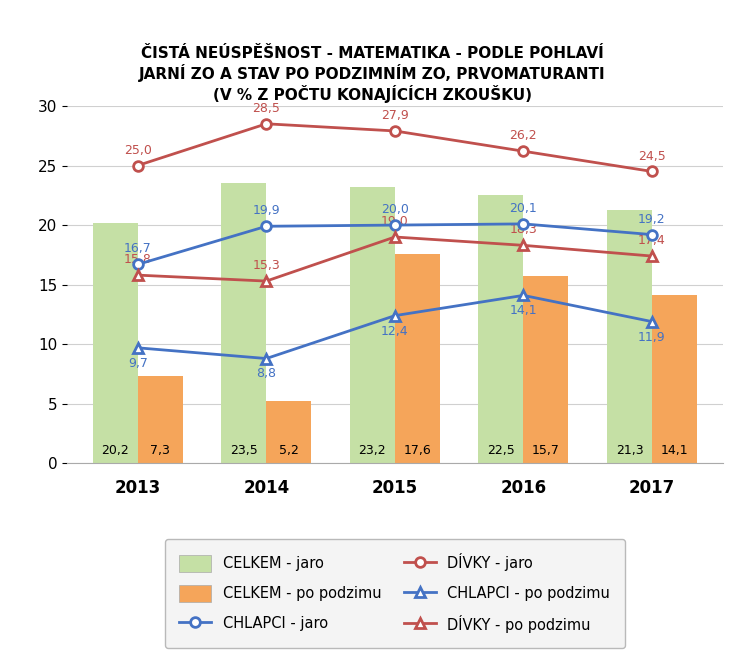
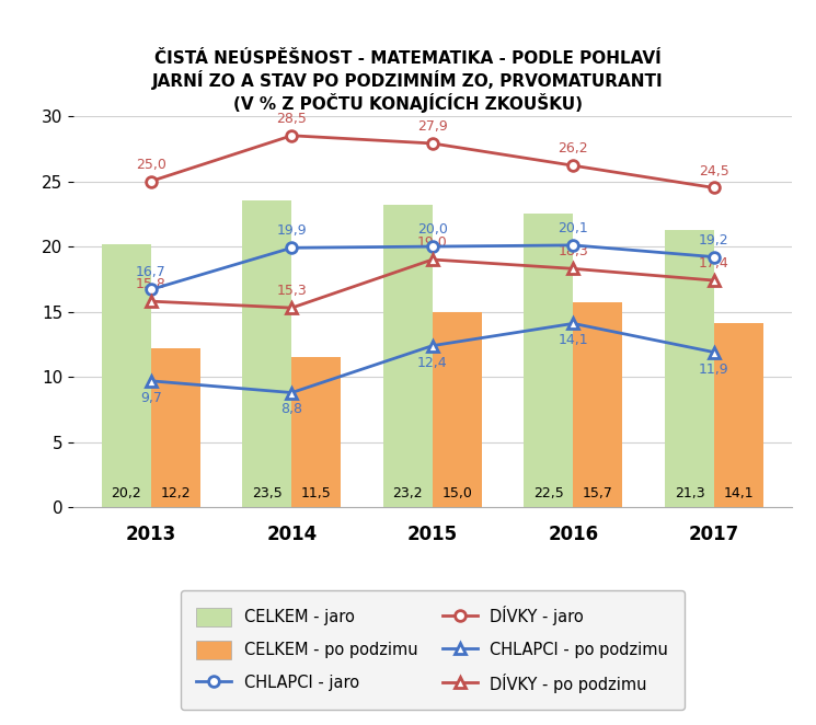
CELKEM - po podzimu/2013: 7,3 -> 12,2
CELKEM - po podzimu/2014: 5,2 -> 11,5
CELKEM - po podzimu/2015: 17,6 -> 15,0
